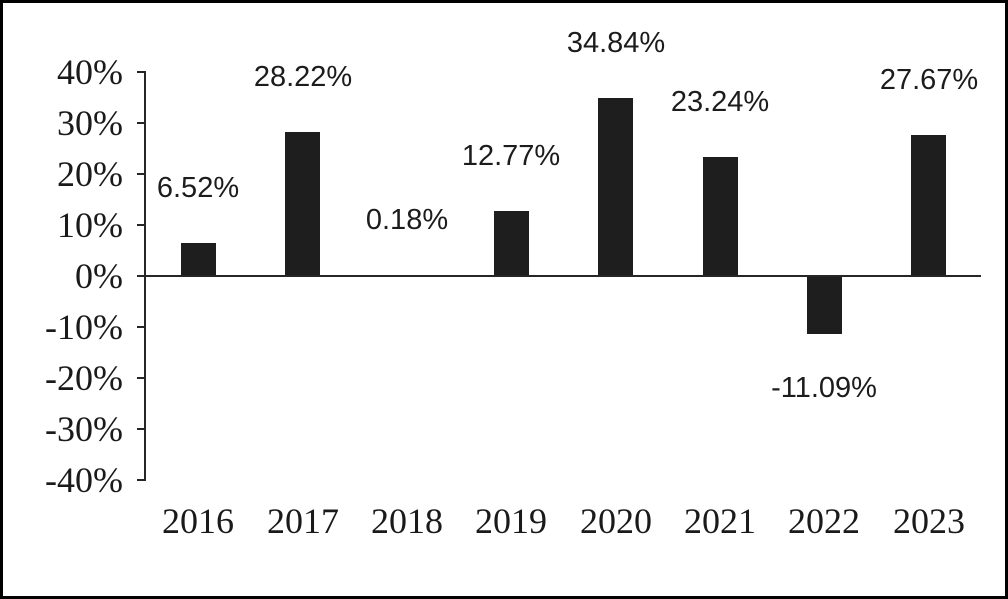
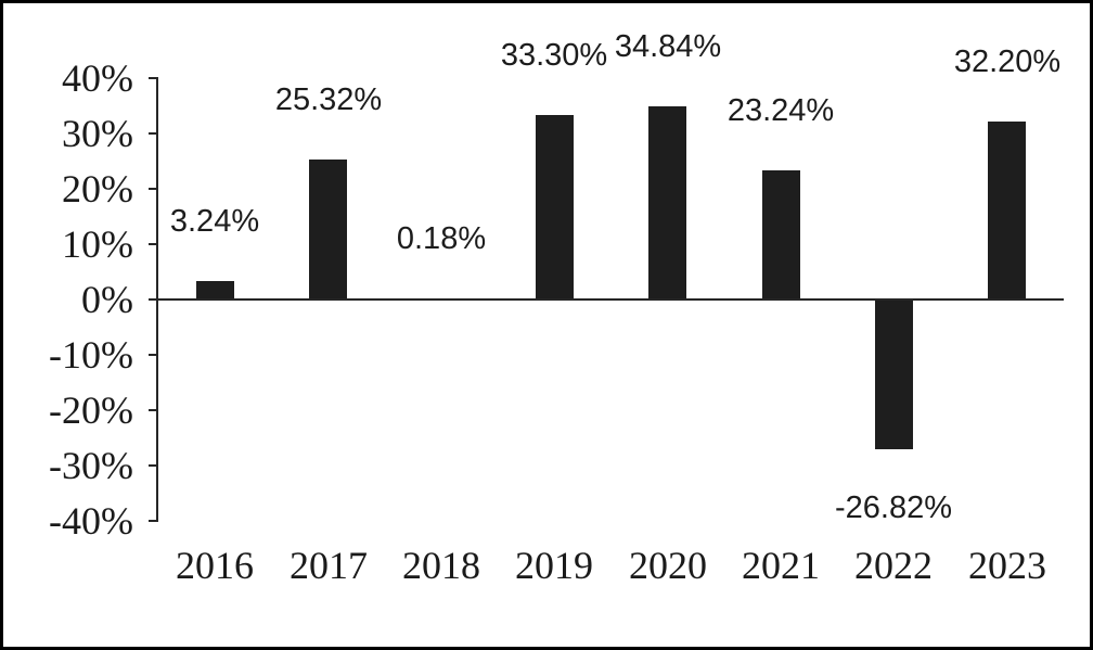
2016: 6.52% -> 3.24%
2017: 28.22% -> 25.32%
2019: 12.77% -> 33.30%
2022: -11.09% -> -26.82%
2023: 27.67% -> 32.20%
